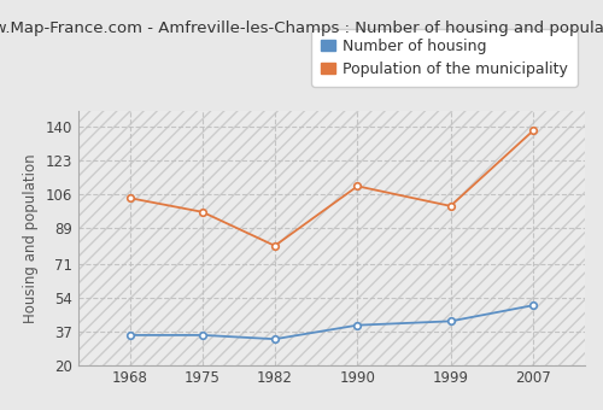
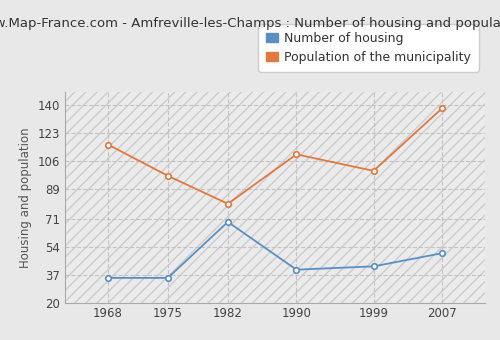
Population of the municipality/1968: 104 -> 116
Number of housing/1982: 33 -> 69
